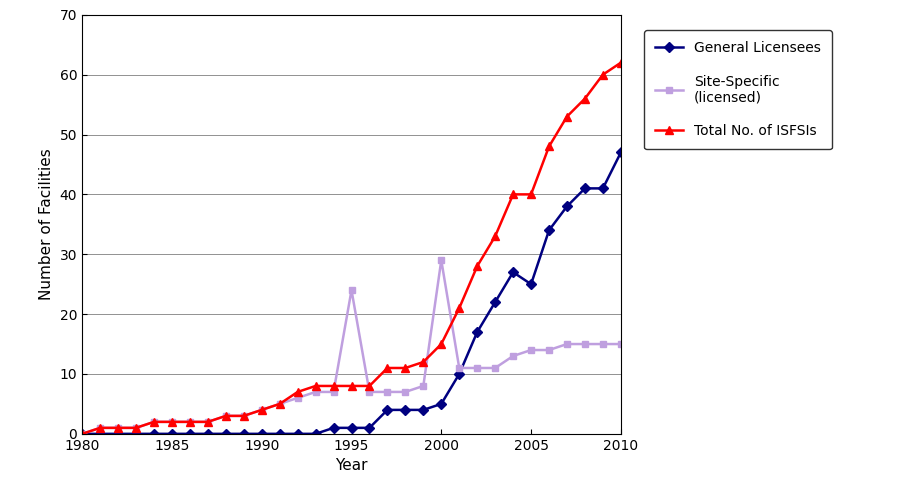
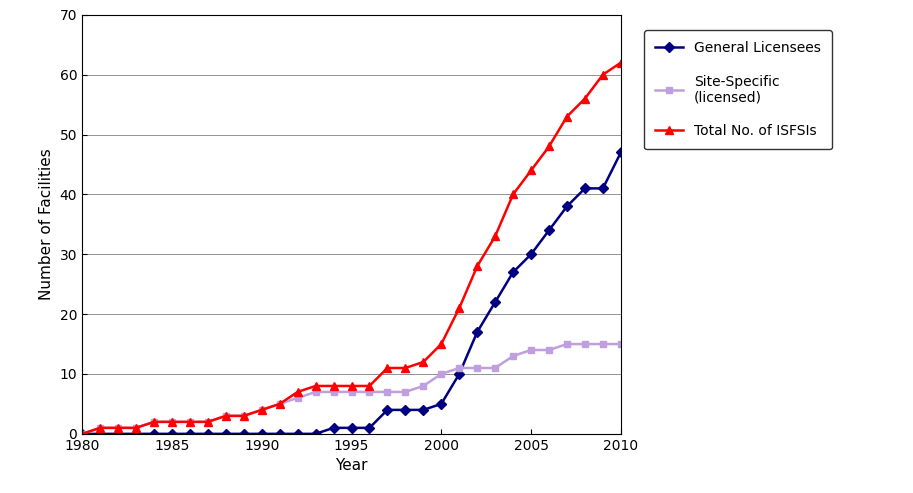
Site-Specific (licensed)/1995: 24 -> 7
Site-Specific (licensed)/2000: 29 -> 10
General Licensees/2005: 25 -> 30
Total No. of ISFSIs/2005: 40 -> 44
